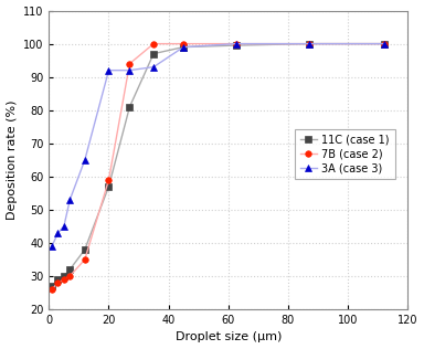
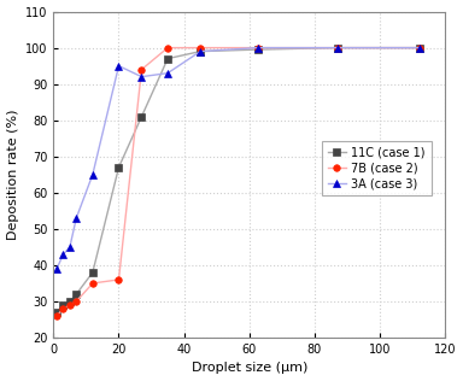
11C (case 1)/20: 57.0 -> 67.0
7B (case 2)/20: 59 -> 36
3A (case 3)/20: 92 -> 95
